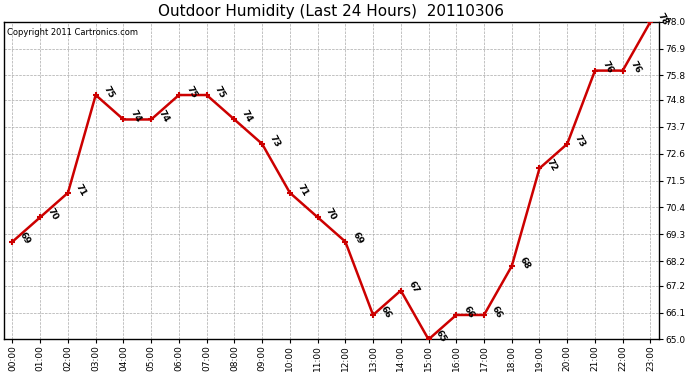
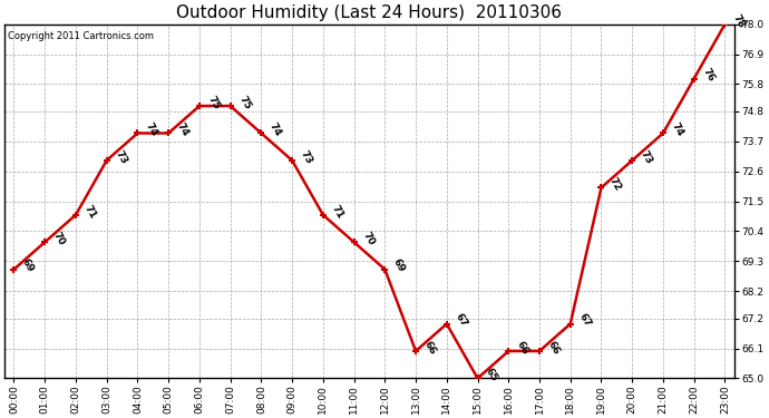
03:00: 75 -> 73
18:00: 68 -> 67
21:00: 76 -> 74
